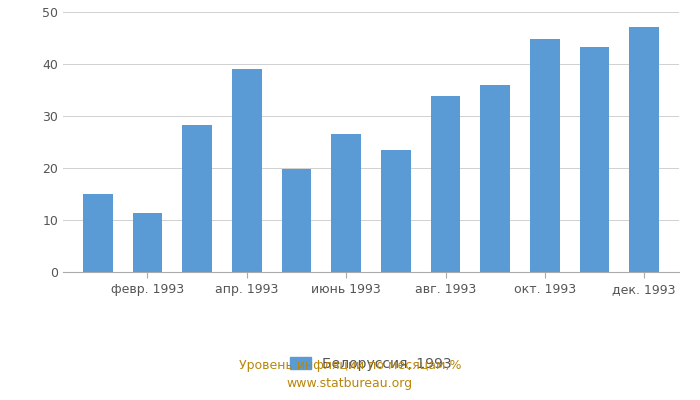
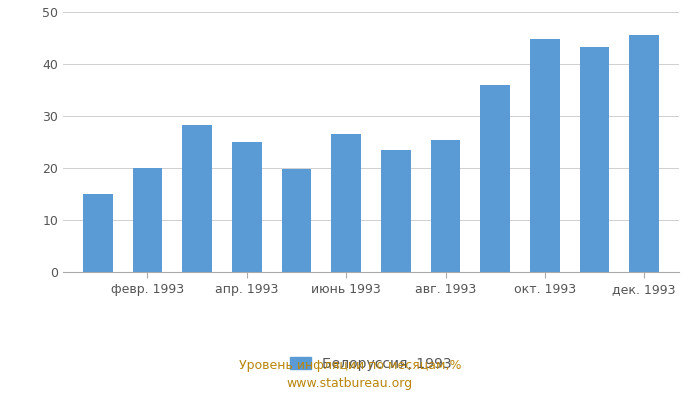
февр. 1993: 11.4 -> 20.0
апр. 1993: 39.0 -> 25.0
авг. 1993: 33.8 -> 25.3
дек. 1993: 47.2 -> 45.6
